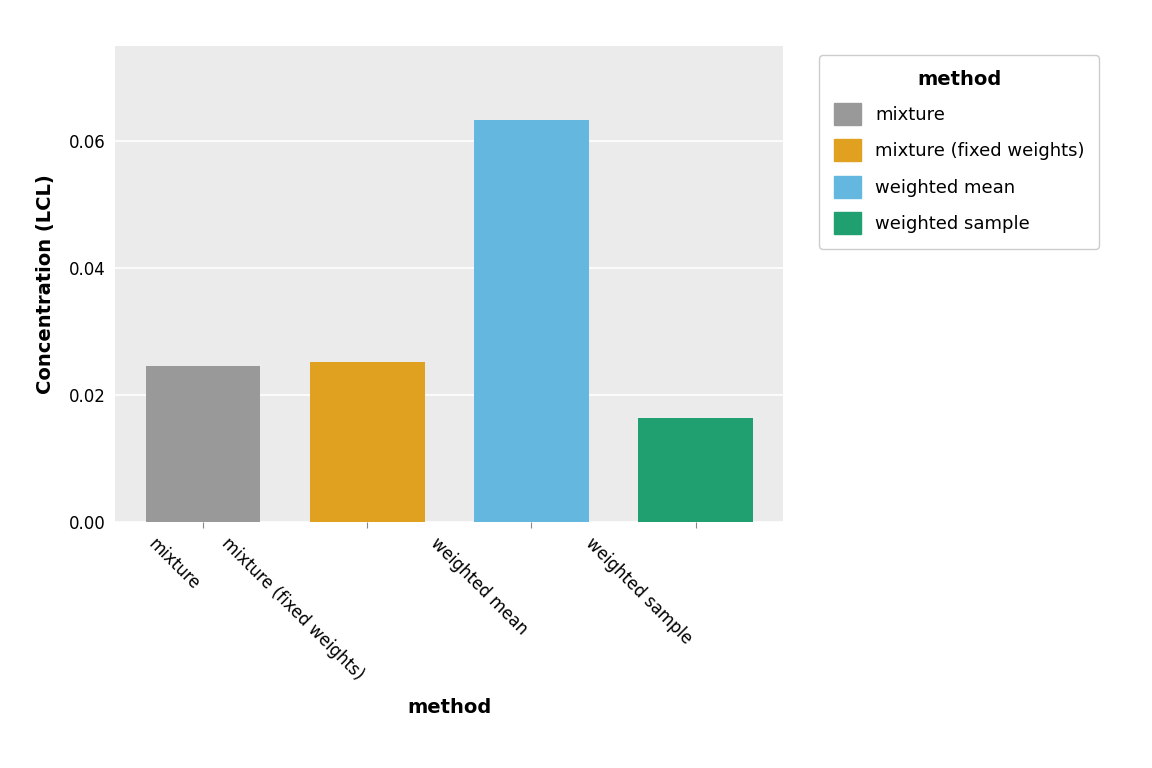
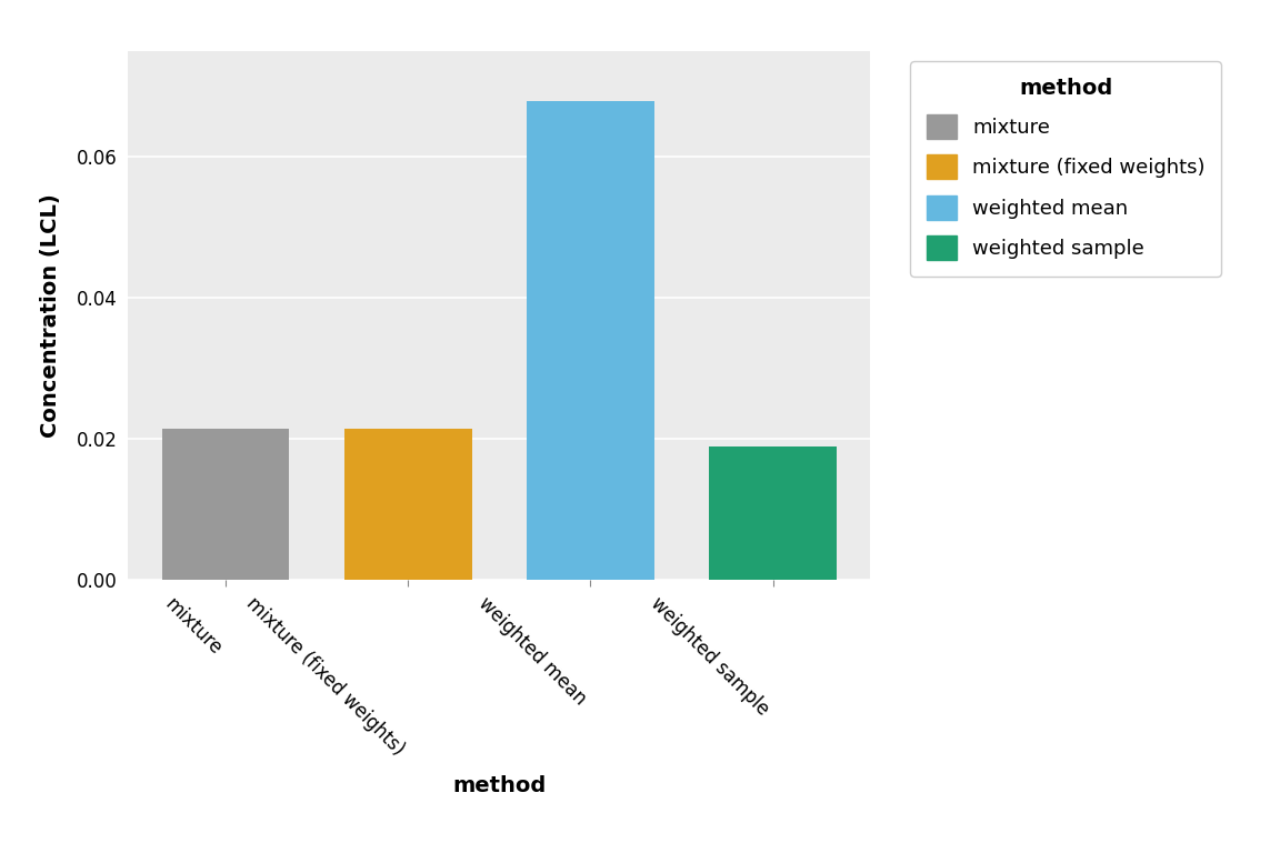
mixture: 0.0246 -> 0.0215
mixture (fixed weights): 0.0252 -> 0.0215
weighted mean: 0.0634 -> 0.0680
weighted sample: 0.0164 -> 0.0190
